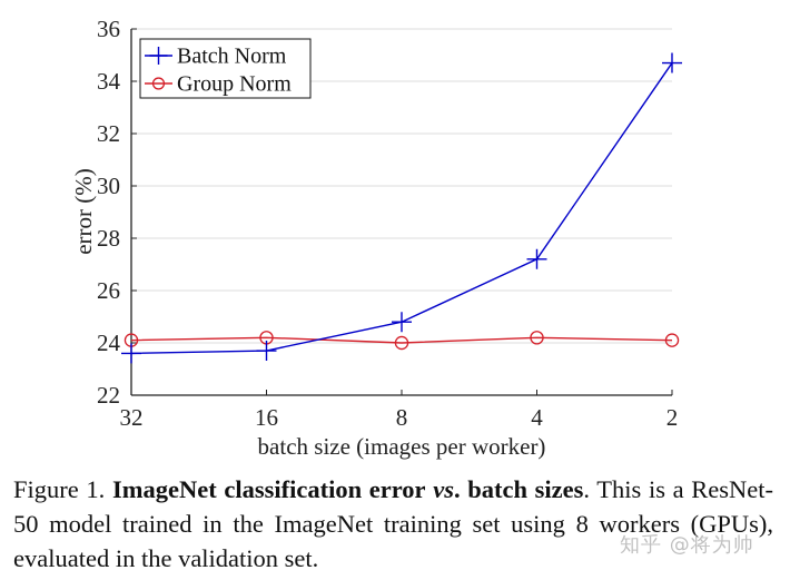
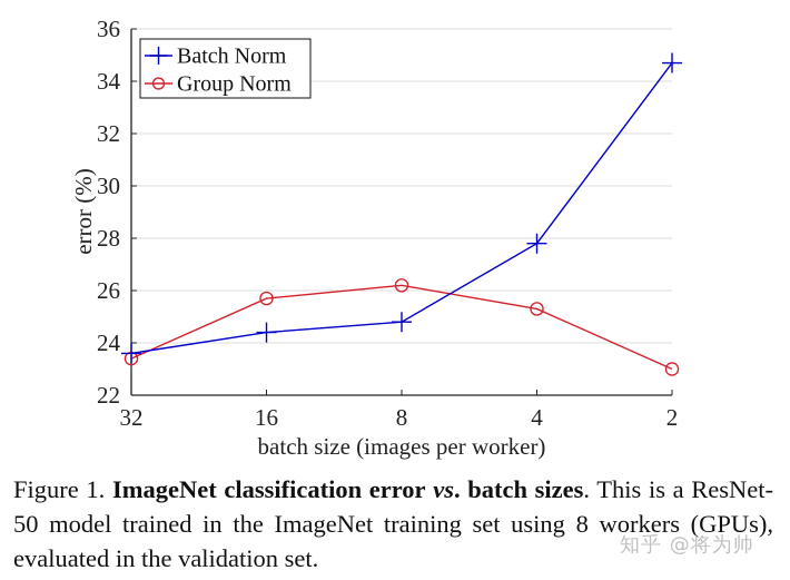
Group Norm/32: 24.1 -> 23.4
Batch Norm/16: 23.7 -> 24.4
Group Norm/16: 24.2 -> 25.7
Group Norm/8: 24.0 -> 26.2
Batch Norm/4: 27.2 -> 27.8
Group Norm/4: 24.2 -> 25.3
Group Norm/2: 24.1 -> 23.0
